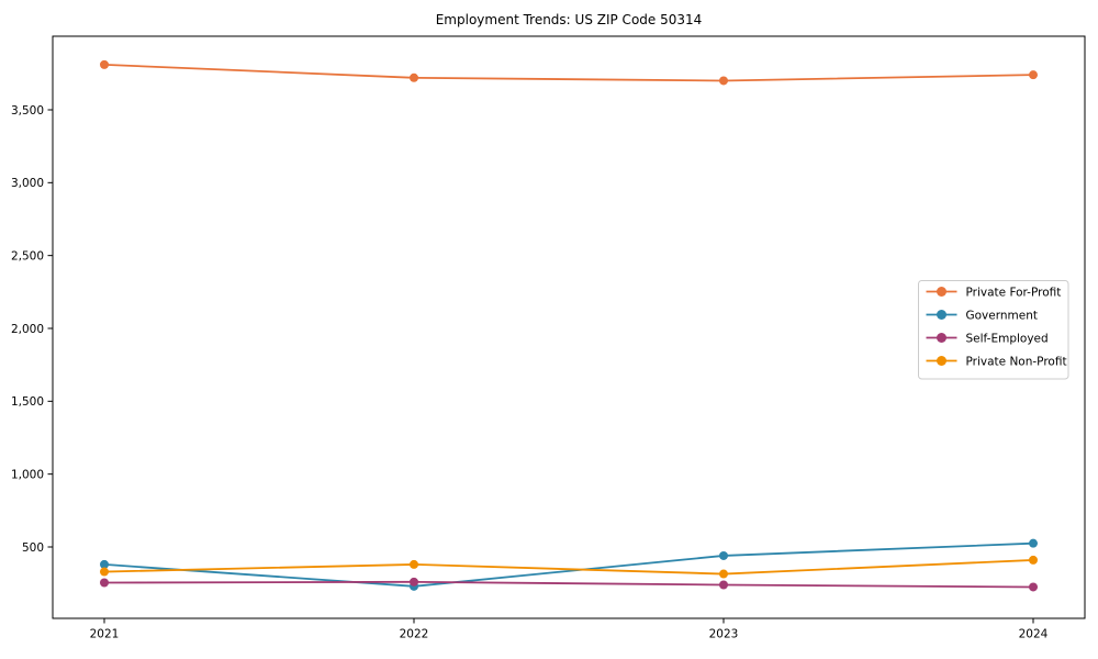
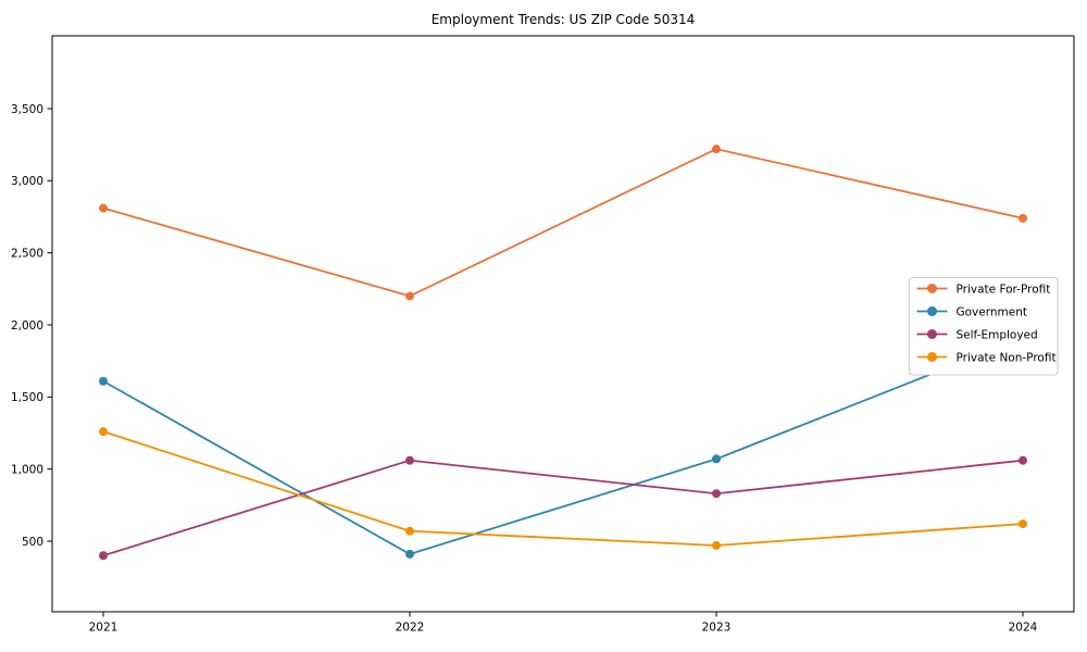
Private For-Profit/2021: 3810 -> 2810
Government/2021: 380 -> 1610
Self-Employed/2021: 260 -> 400
Private Non-Profit/2021: 330 -> 1260
Private For-Profit/2022: 3720 -> 2200
Government/2022: 230 -> 410
Self-Employed/2022: 260 -> 1060
Private Non-Profit/2022: 380 -> 570
Private For-Profit/2023: 3700 -> 3220
Government/2023: 440 -> 1070
Self-Employed/2023: 240 -> 830
Private Non-Profit/2023: 320 -> 470
Private For-Profit/2024: 3740 -> 2740
Government/2024: 520 -> 1910
Self-Employed/2024: 220 -> 1060
Private Non-Profit/2024: 410 -> 620
